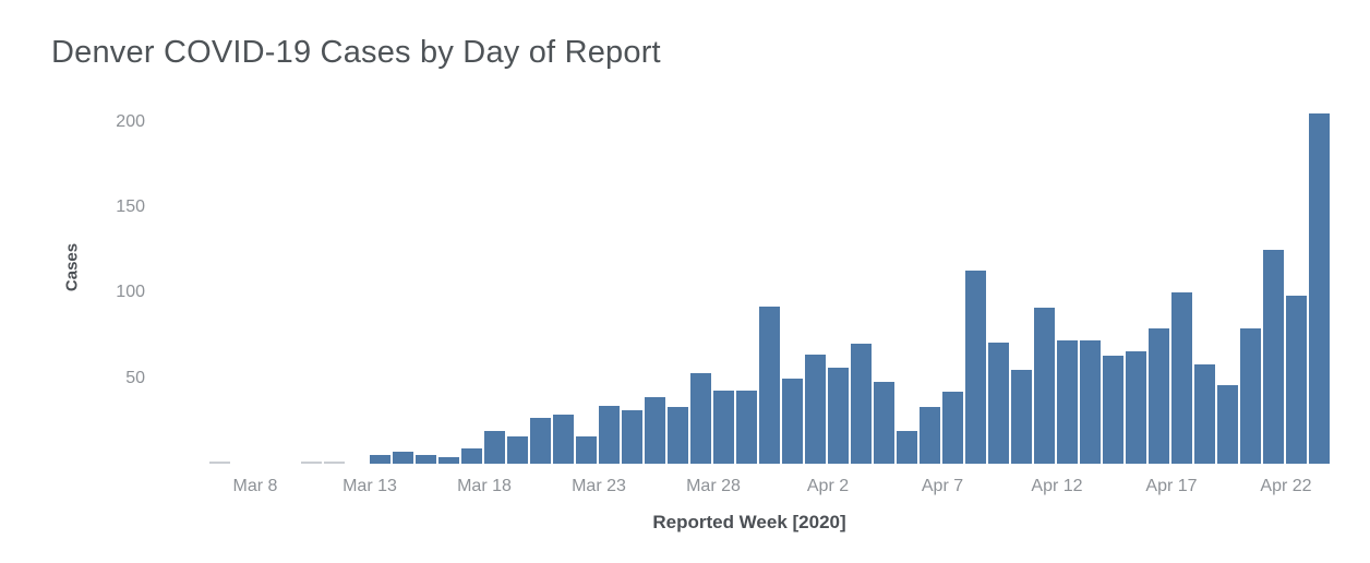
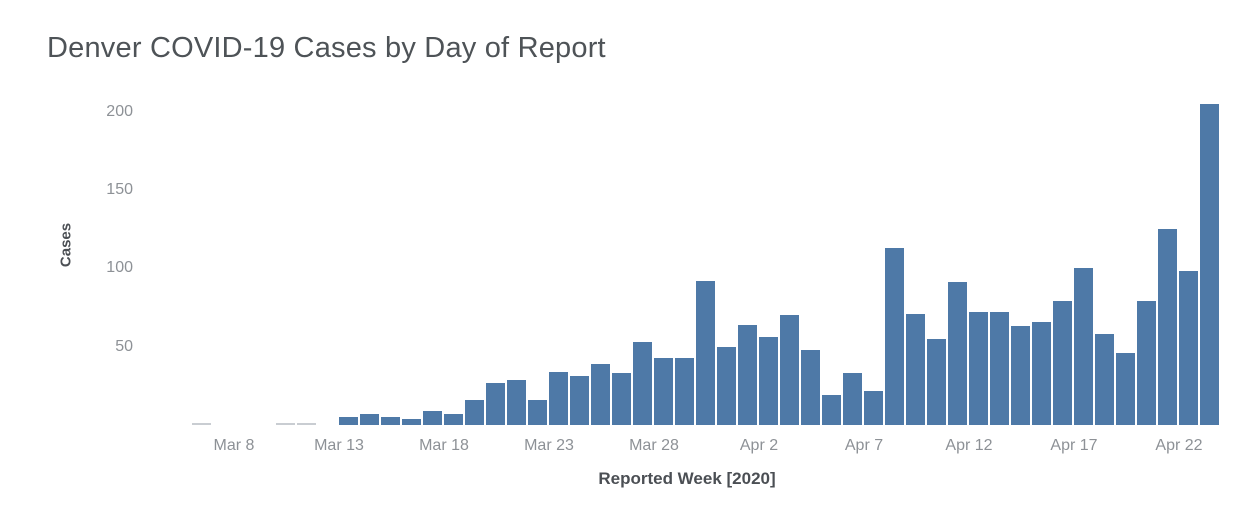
Mar 18: 19 -> 7
Apr 7: 42 -> 22
